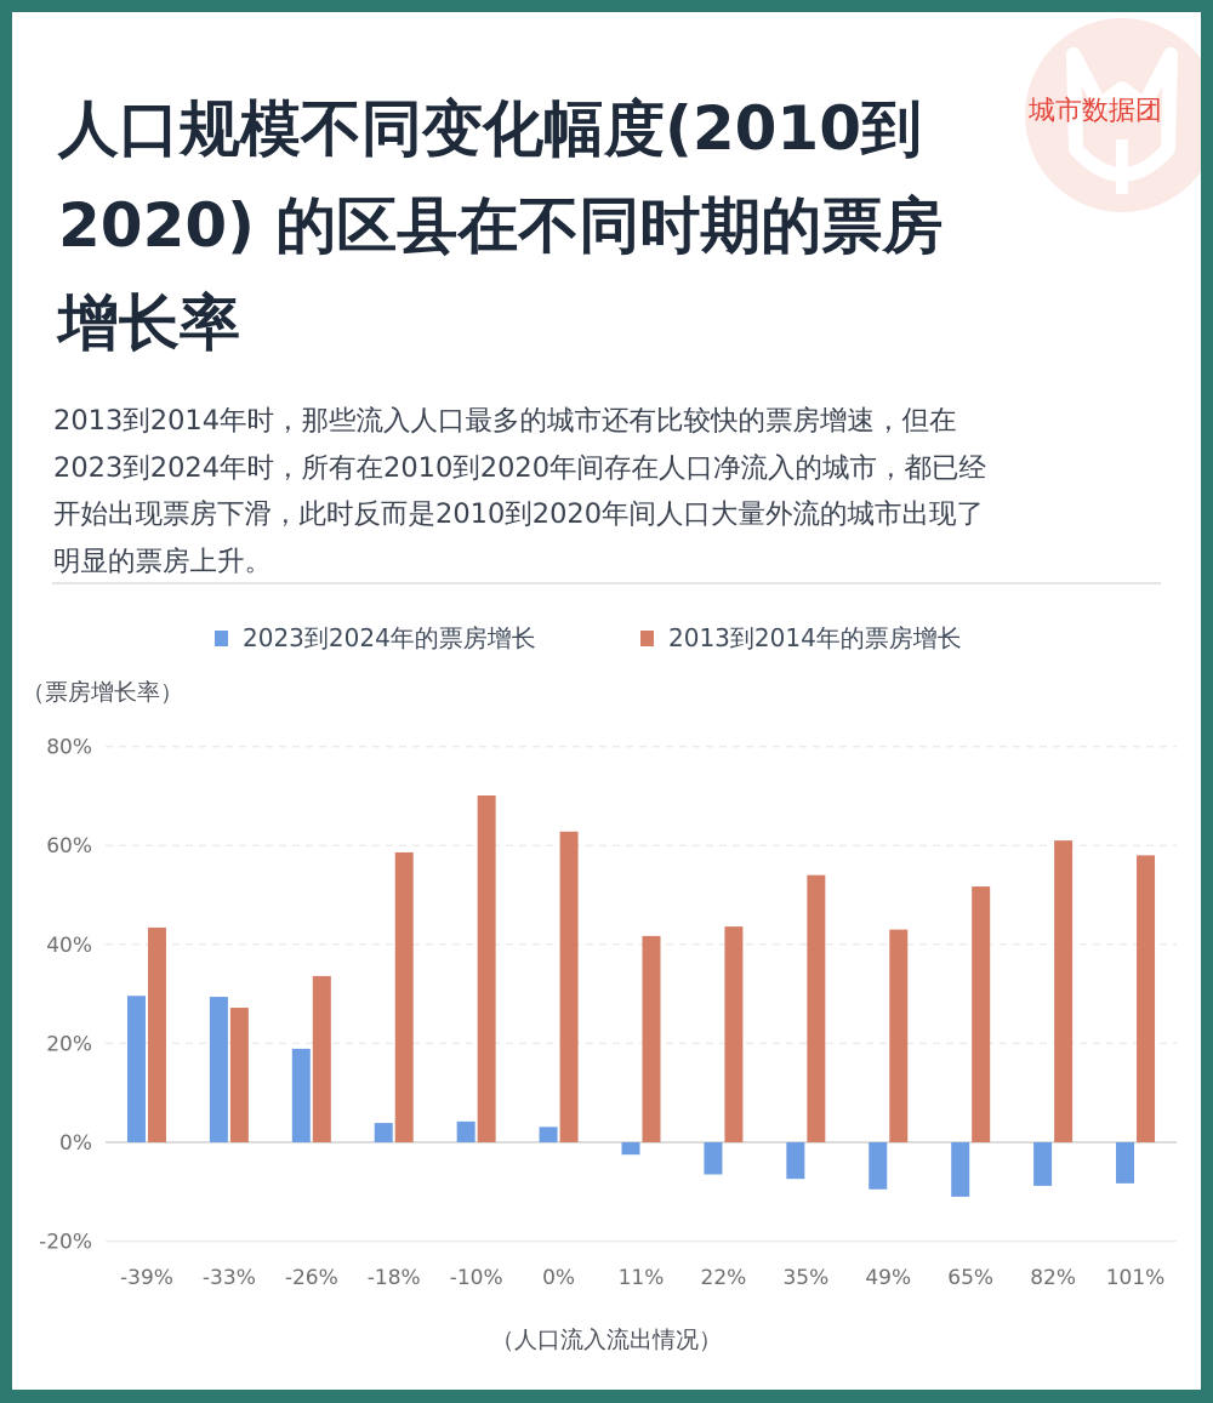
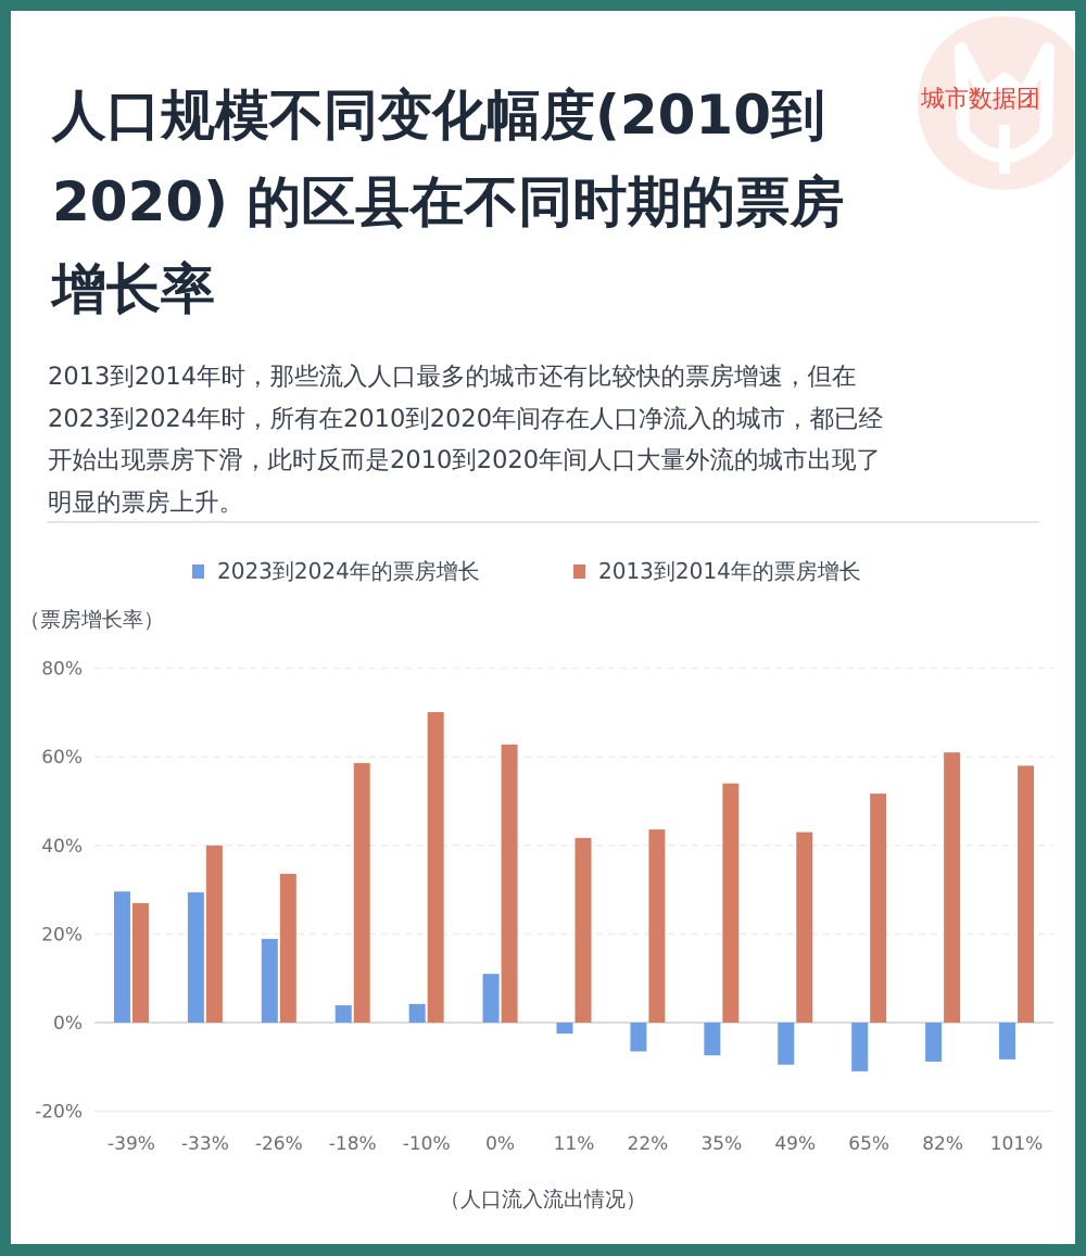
2013到2014年的票房增长/-39%: 43% -> 27%
2013到2014年的票房增长/-33%: 27% -> 40%
2023到2024年的票房增长/0%: 3% -> 11%
